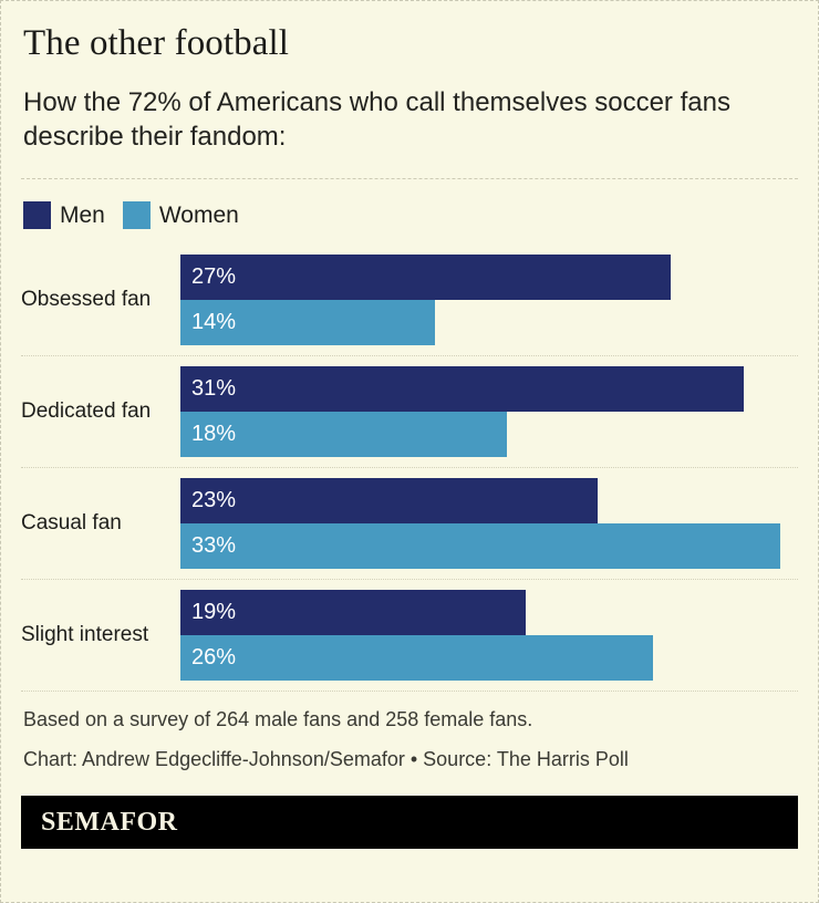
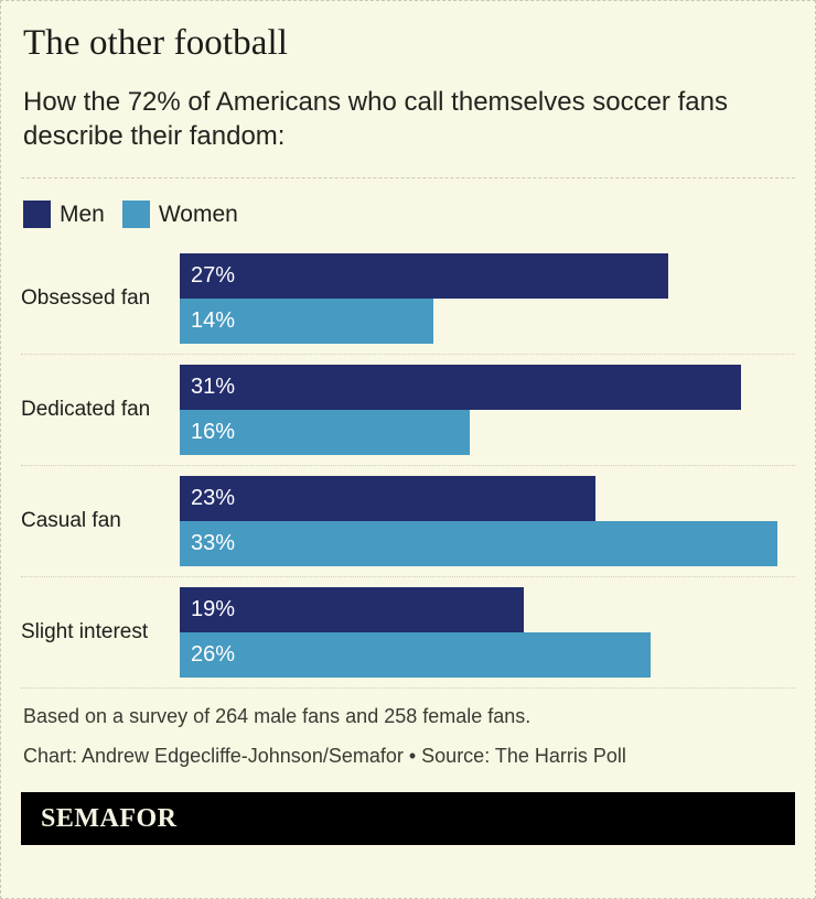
Women/Dedicated fan: 18% -> 16%
